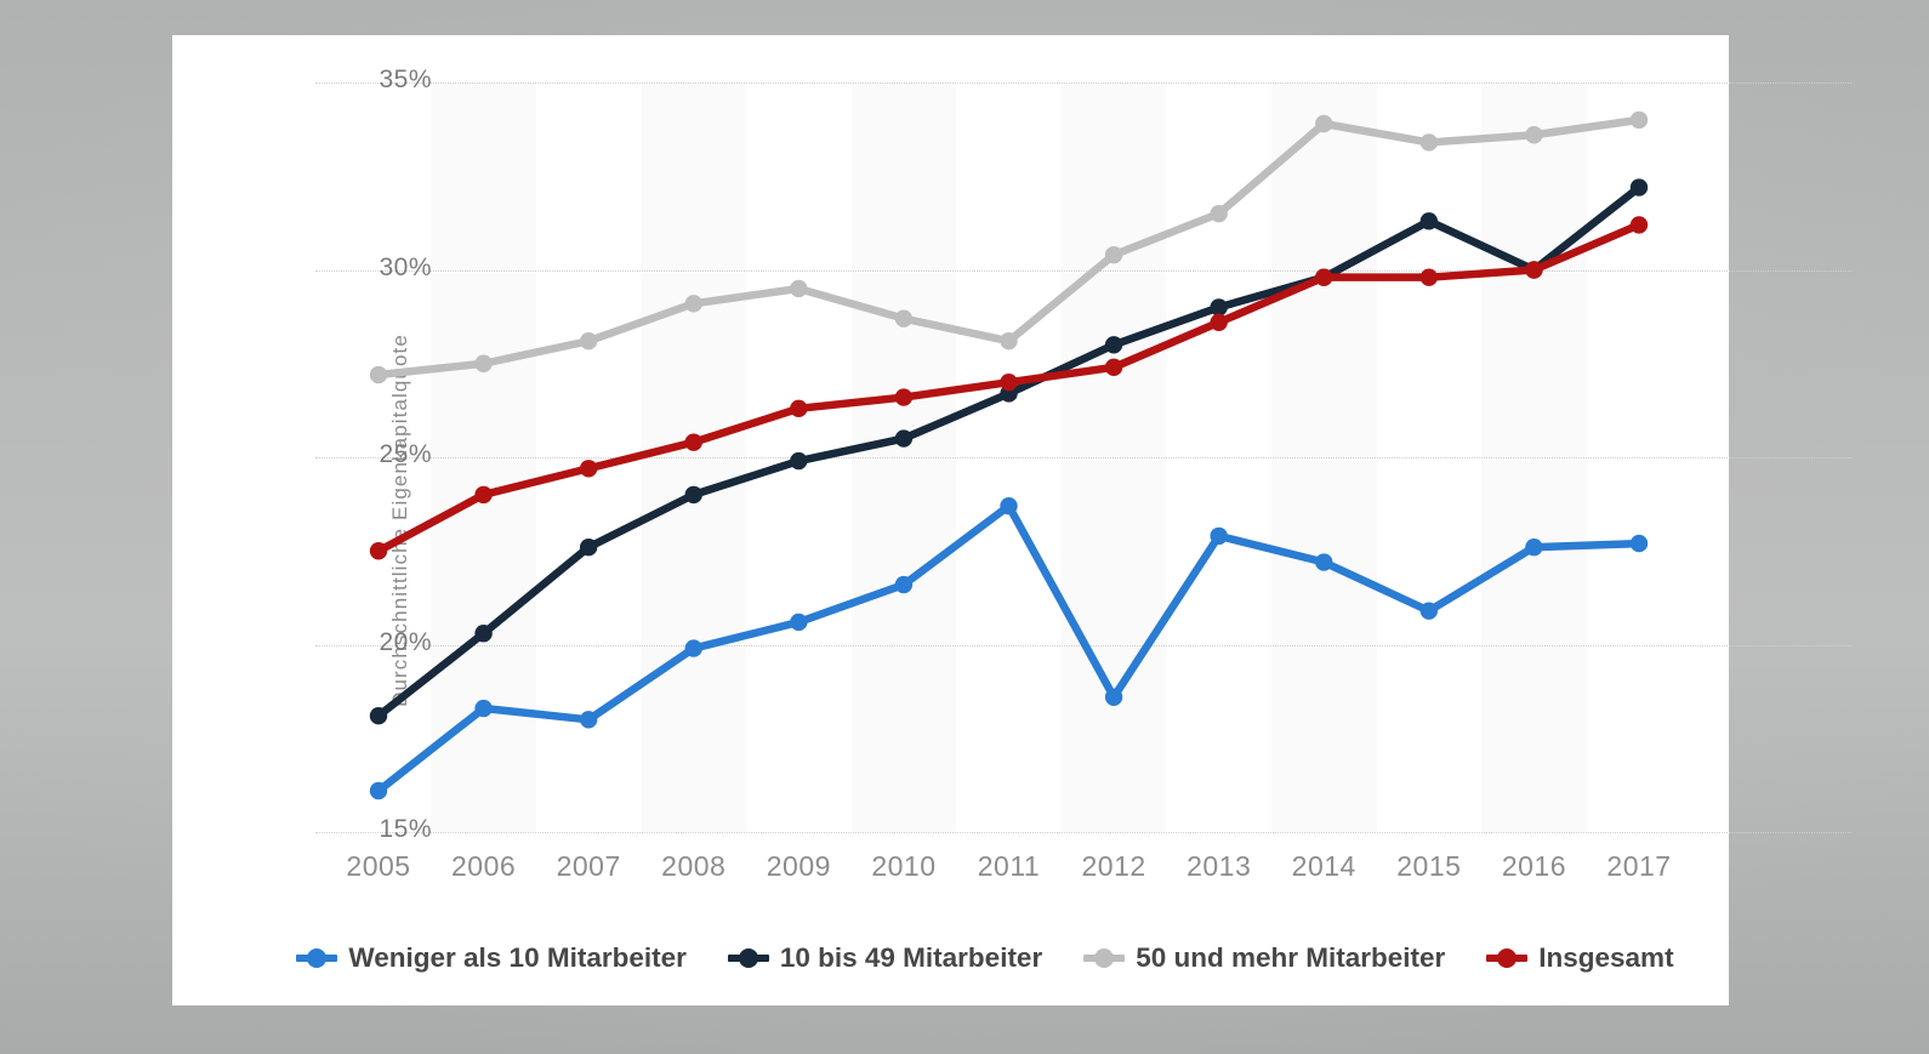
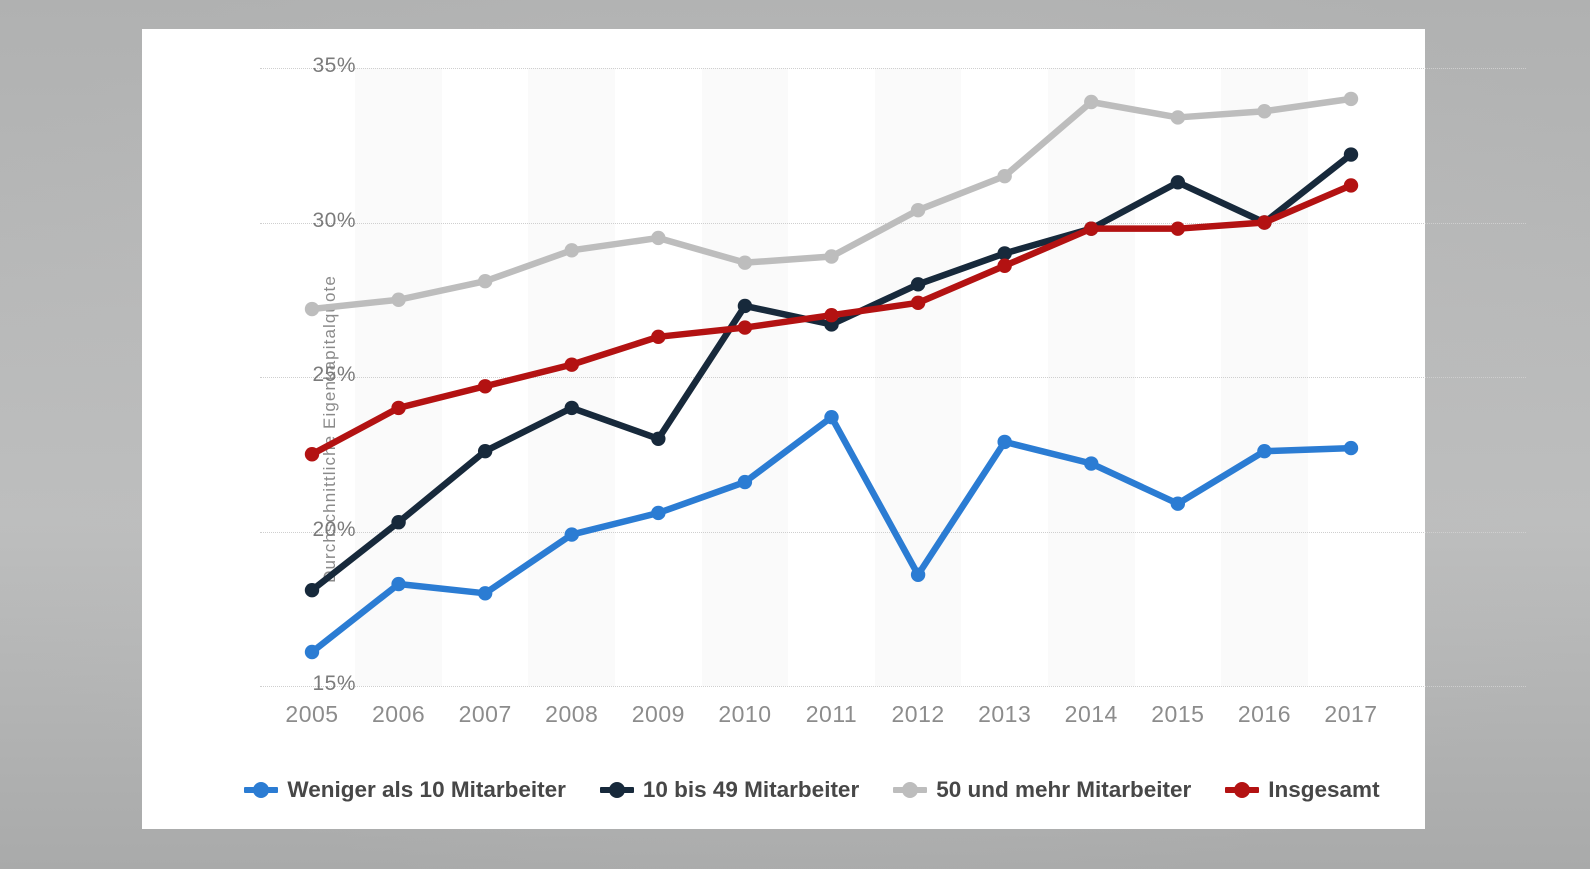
10 bis 49 Mitarbeiter/2009: 24.9% -> 23.0%
10 bis 49 Mitarbeiter/2010: 25.5% -> 27.3%
50 und mehr Mitarbeiter/2011: 28.1% -> 28.9%
